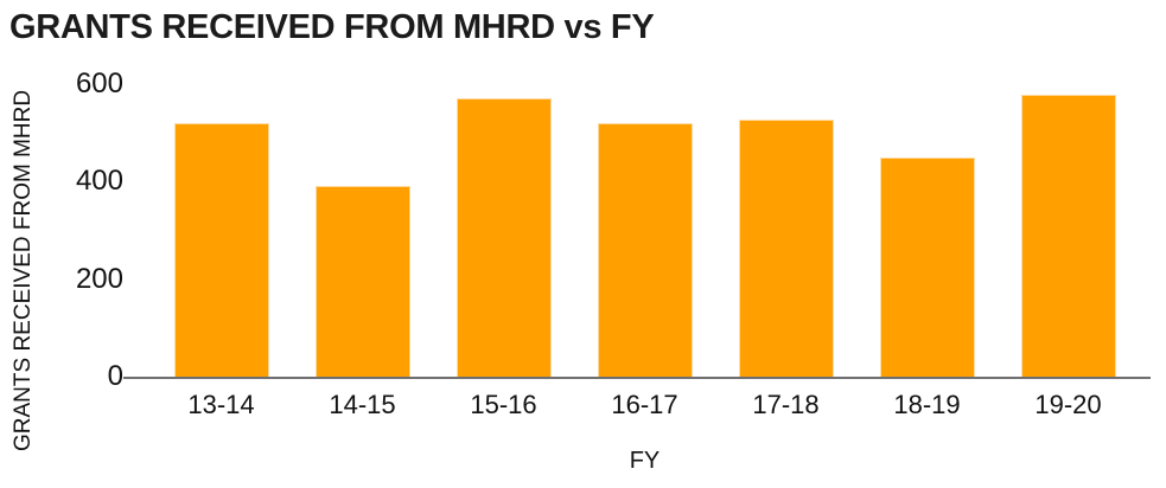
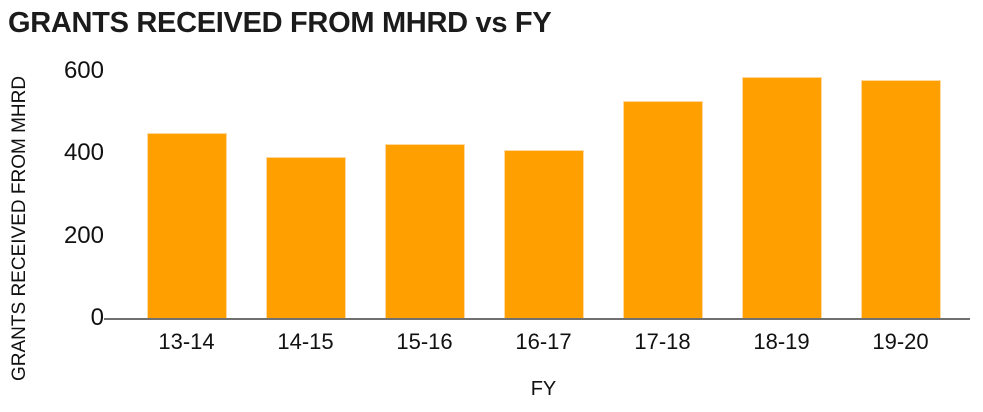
13-14: 520 -> 450
15-16: 570 -> 420
16-17: 520 -> 410
18-19: 450 -> 580
